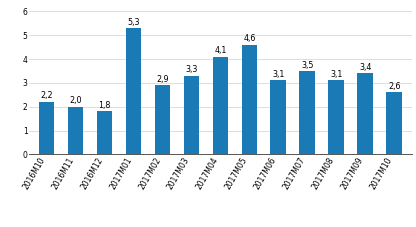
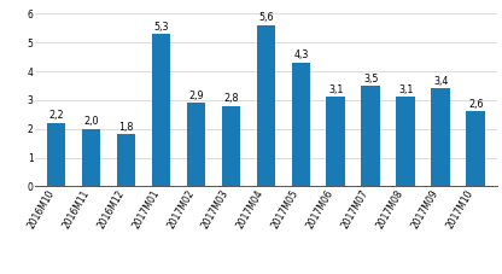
2017M03: 3,3 -> 2,8
2017M04: 4,1 -> 5,6
2017M05: 4,6 -> 4,3
